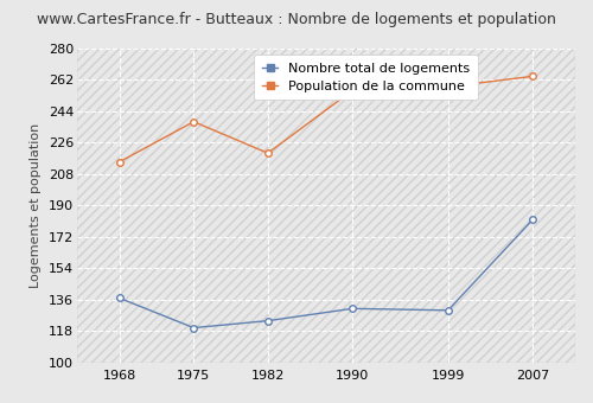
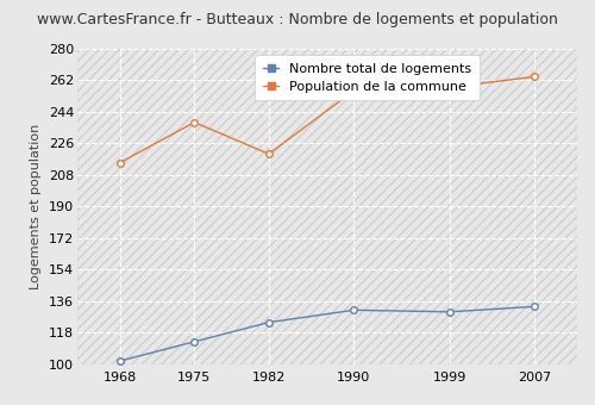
Nombre total de logements/1968: 137 -> 102
Nombre total de logements/1975: 120 -> 113
Nombre total de logements/2007: 182 -> 133
